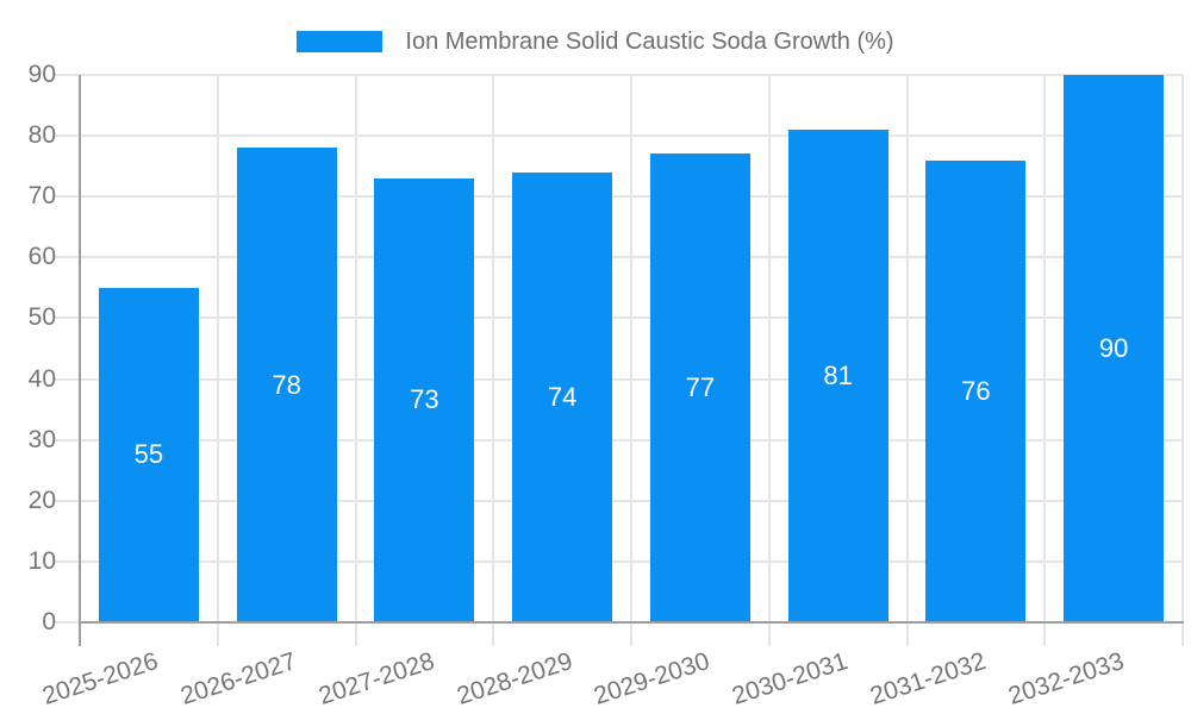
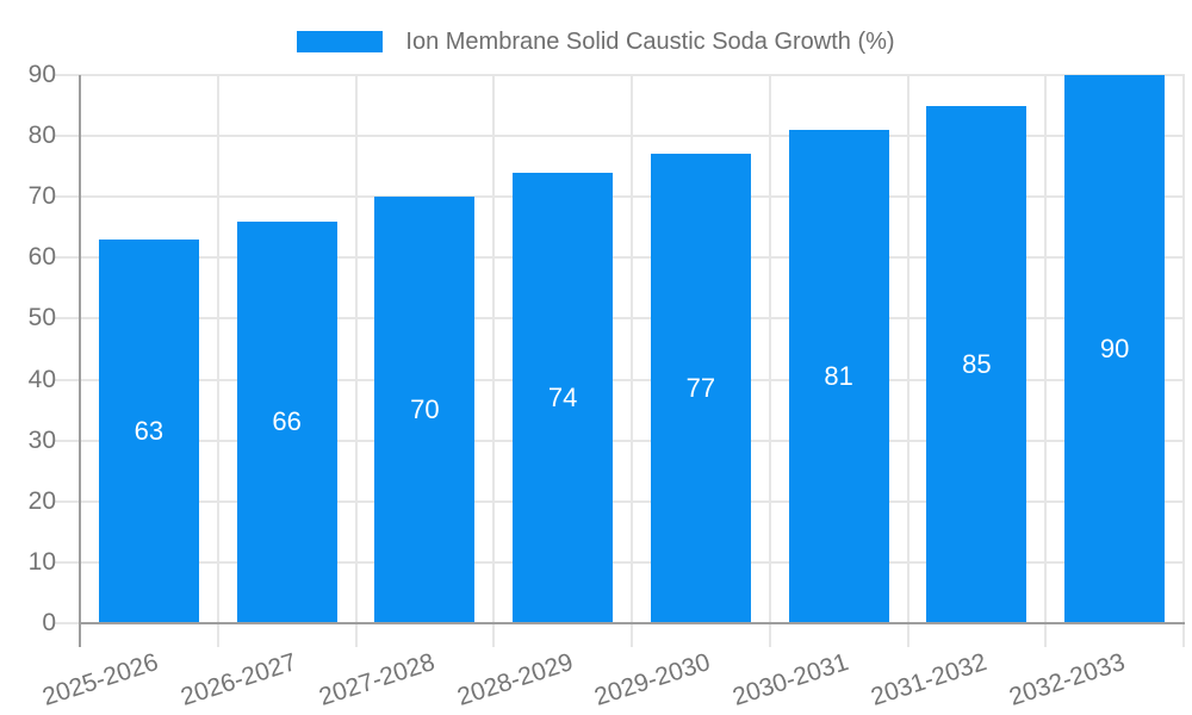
2025-2026: 55 -> 63
2026-2027: 78 -> 66
2027-2028: 73 -> 70
2031-2032: 76 -> 85
